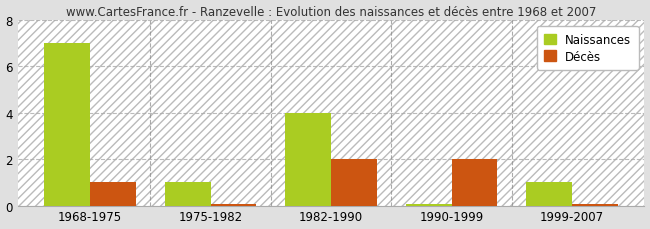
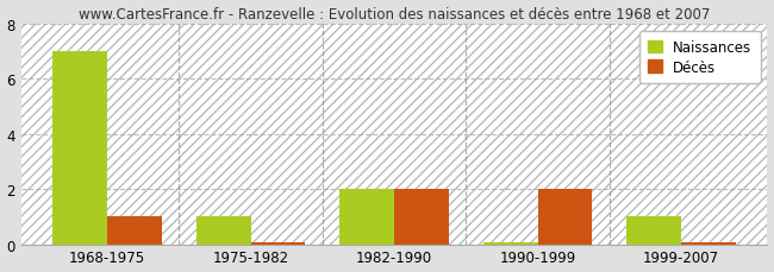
Naissances/1982-1990: 4 -> 2
